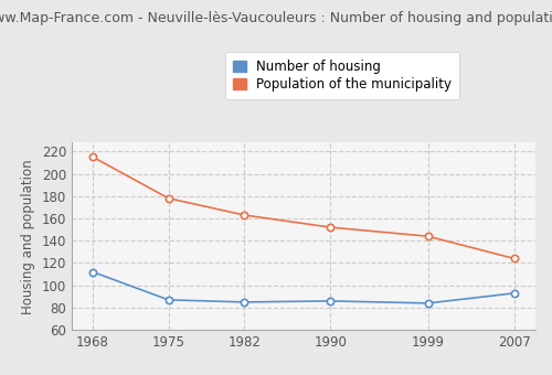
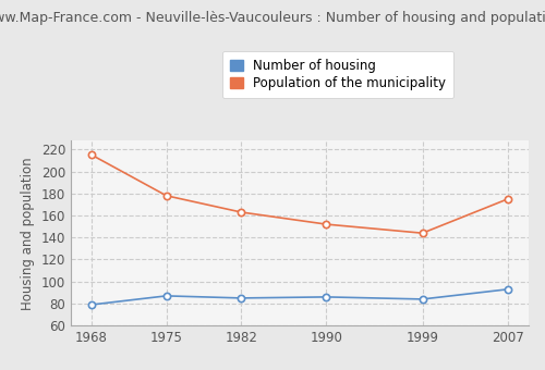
Number of housing/1968: 112 -> 79
Population of the municipality/2007: 124 -> 175
